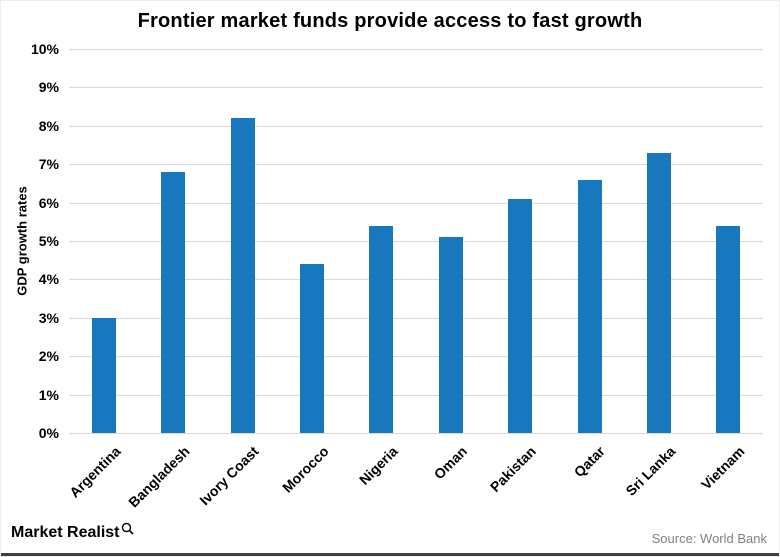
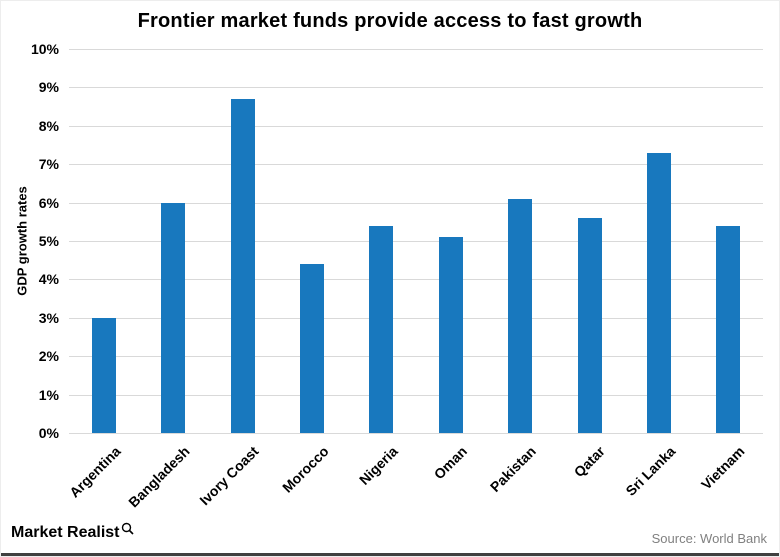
Bangladesh: 6.8% -> 6.0%
Ivory Coast: 8.2% -> 8.7%
Qatar: 6.6% -> 5.6%
